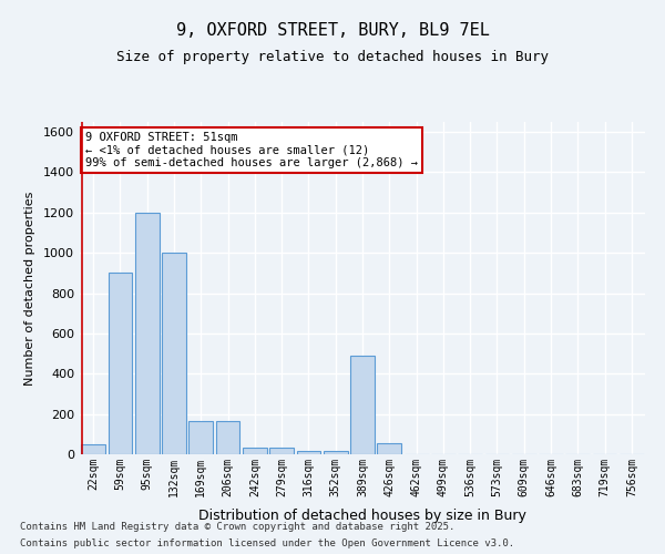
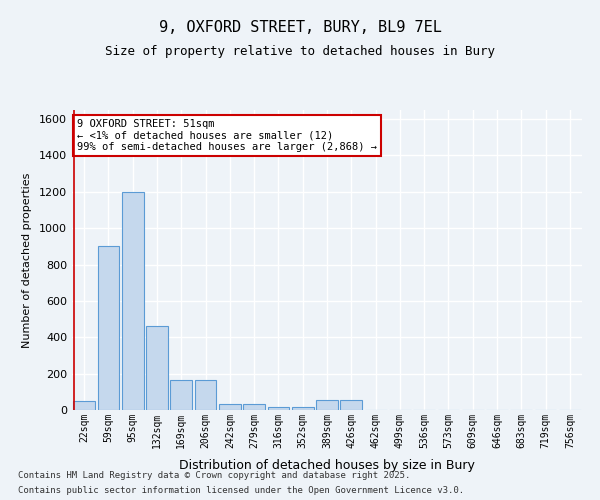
132sqm: 1000 -> 460
389sqm: 490 -> 60
